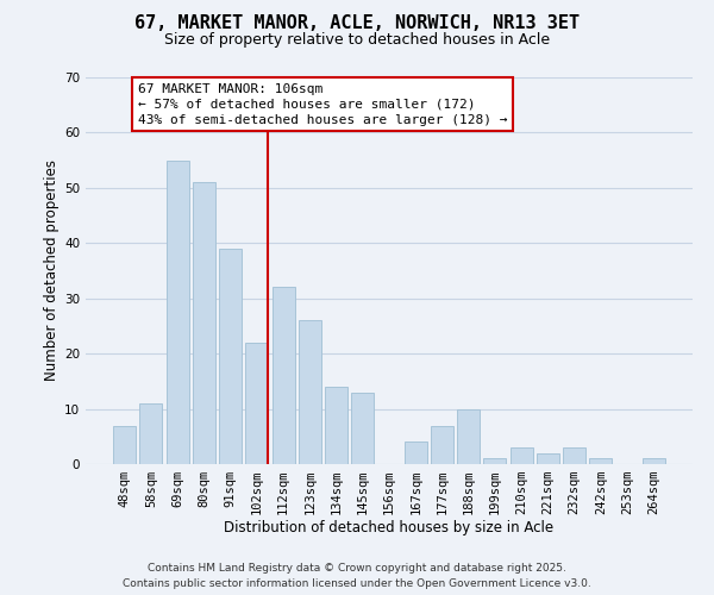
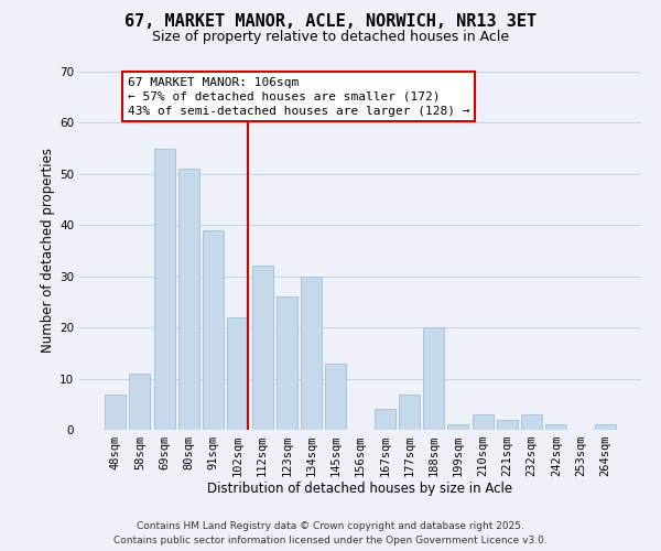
134sqm: 14 -> 30
188sqm: 10 -> 20
